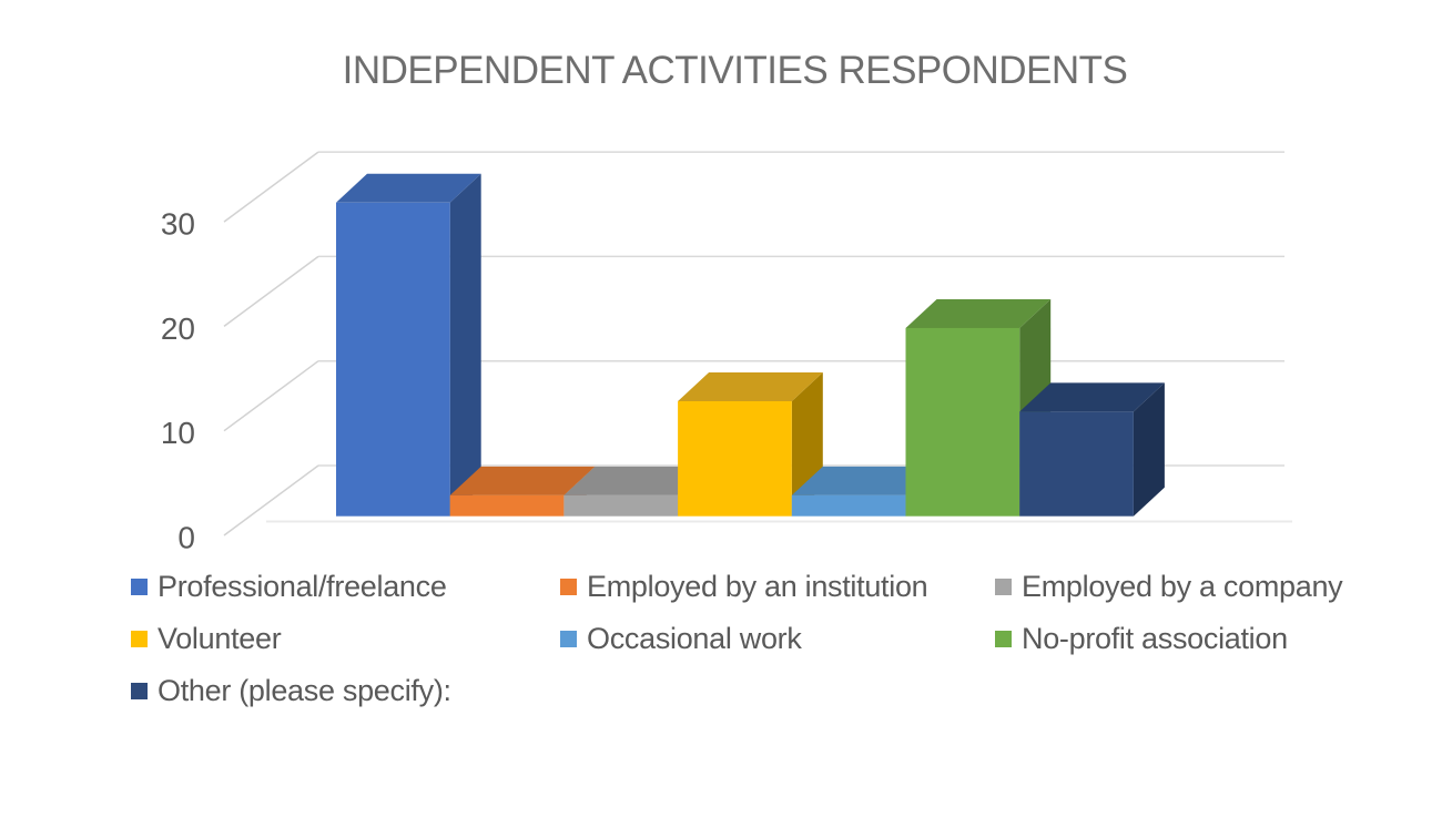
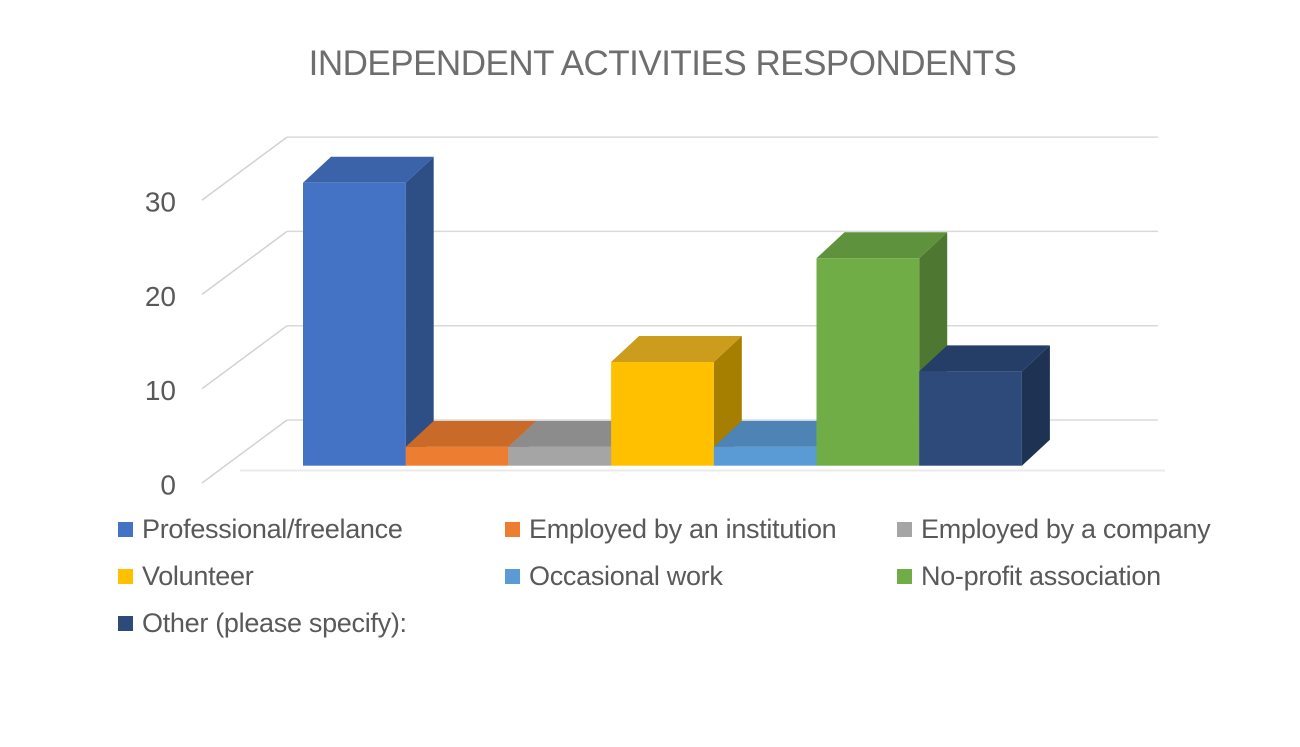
No-profit association: 18 -> 22
